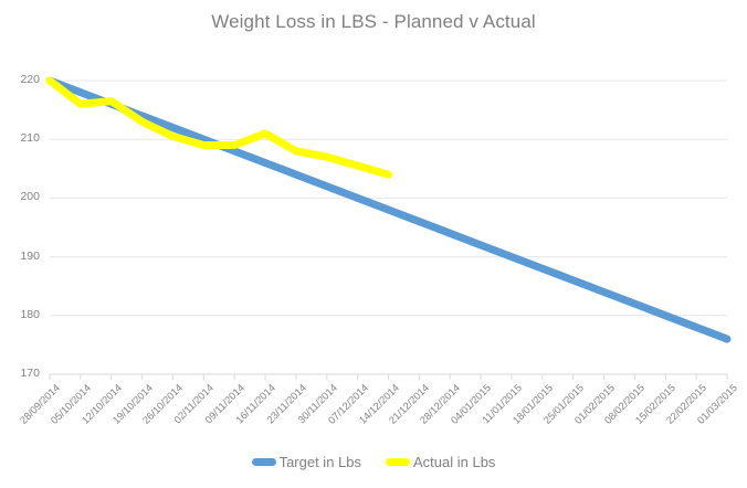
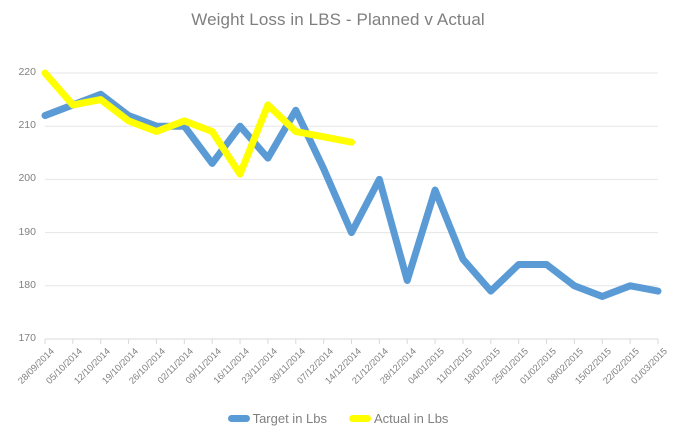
Target in Lbs/28/09/2014: 220 -> 212
Target in Lbs/05/10/2014: 218 -> 214
Actual in Lbs/05/10/2014: 216 -> 214
Actual in Lbs/12/10/2014: 216 -> 215
Target in Lbs/19/10/2014: 214 -> 212
Actual in Lbs/19/10/2014: 213 -> 211
Target in Lbs/26/10/2014: 212 -> 210
Actual in Lbs/26/10/2014: 210 -> 209
Actual in Lbs/02/11/2014: 209 -> 211
Target in Lbs/09/11/2014: 208 -> 203
Target in Lbs/16/11/2014: 206 -> 210
Actual in Lbs/16/11/2014: 211 -> 201
Actual in Lbs/23/11/2014: 208 -> 214
Target in Lbs/30/11/2014: 202 -> 213
Actual in Lbs/30/11/2014: 207 -> 209
Target in Lbs/07/12/2014: 200 -> 202
Actual in Lbs/07/12/2014: 206 -> 208
Target in Lbs/14/12/2014: 198 -> 190
Actual in Lbs/14/12/2014: 204 -> 207
Target in Lbs/21/12/2014: 196 -> 200
Target in Lbs/28/12/2014: 194 -> 181
Target in Lbs/04/01/2015: 192 -> 198
Target in Lbs/11/01/2015: 190 -> 185
Target in Lbs/18/01/2015: 188 -> 179
Target in Lbs/25/01/2015: 186 -> 184
Target in Lbs/08/02/2015: 182 -> 180
Target in Lbs/15/02/2015: 180 -> 178
Target in Lbs/22/02/2015: 178 -> 180
Target in Lbs/01/03/2015: 176 -> 179
